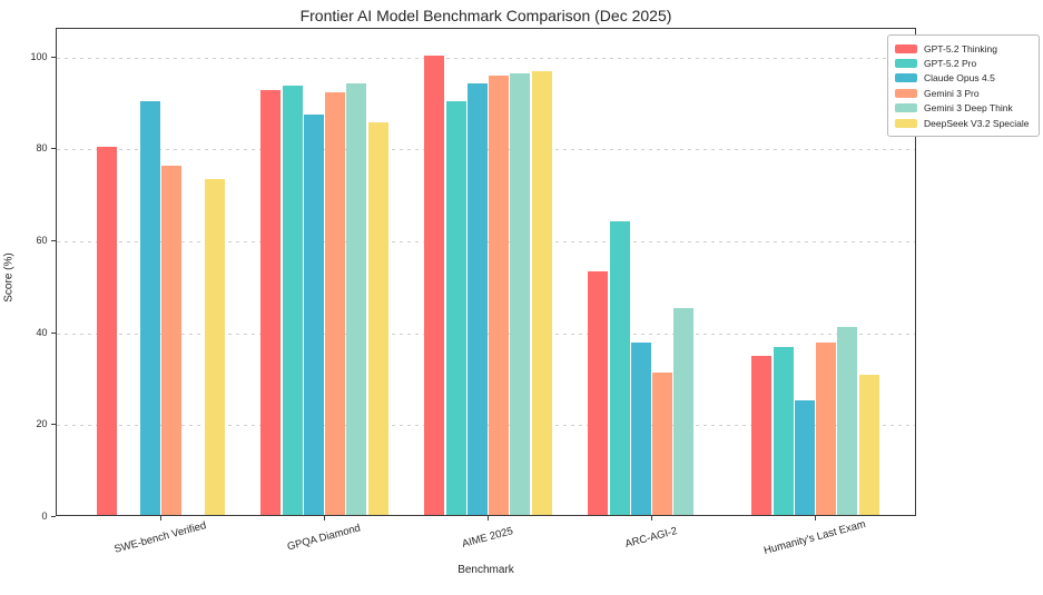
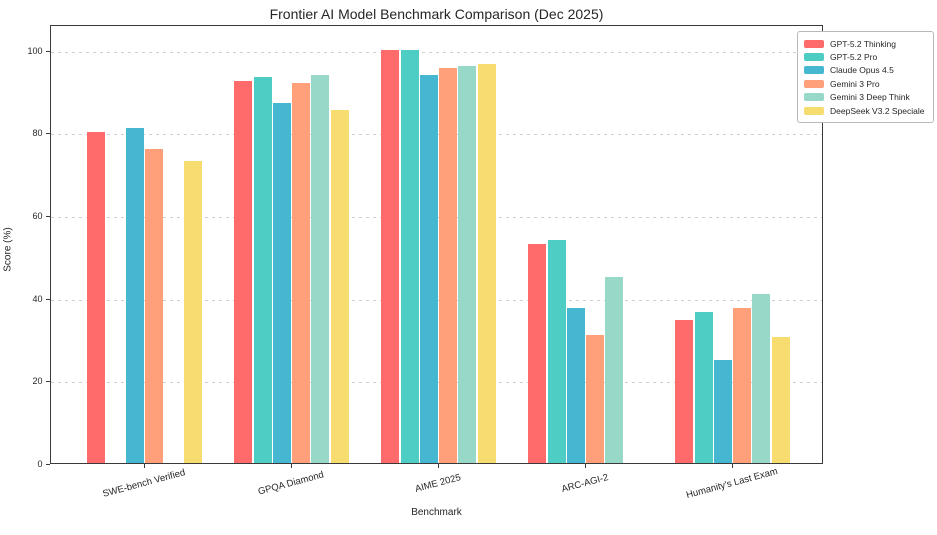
Claude Opus 4.5/SWE-bench Verified: 90 -> 81
GPT-5.2 Pro/AIME 2025: 90 -> 100
GPT-5.2 Pro/ARC-AGI-2: 64 -> 54
